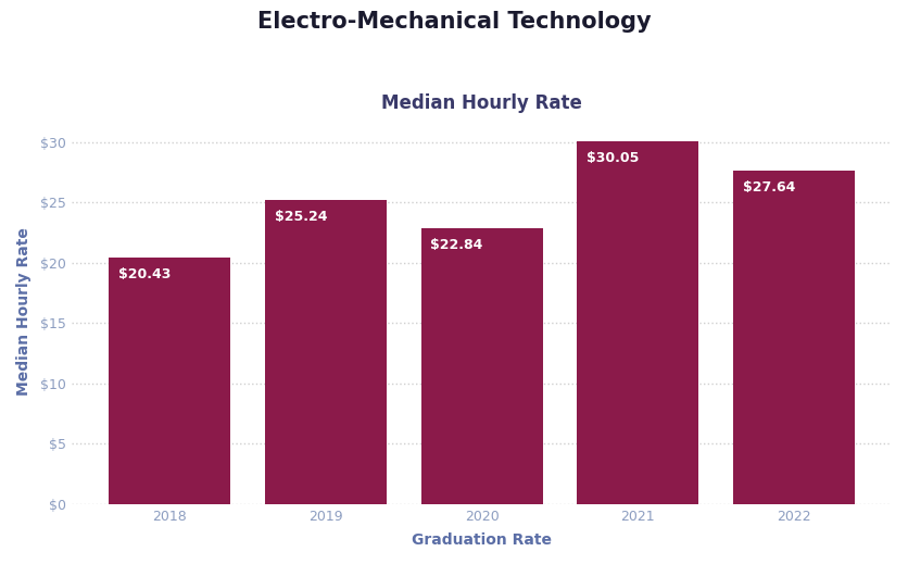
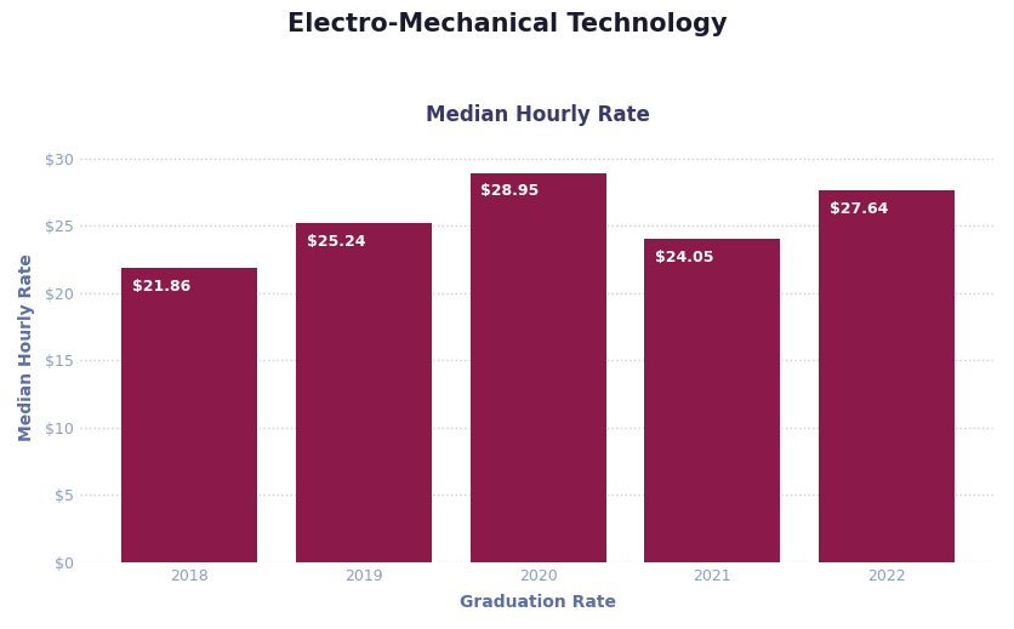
2018: $20.43 -> $21.86
2020: $22.84 -> $28.95
2021: $30.05 -> $24.05
